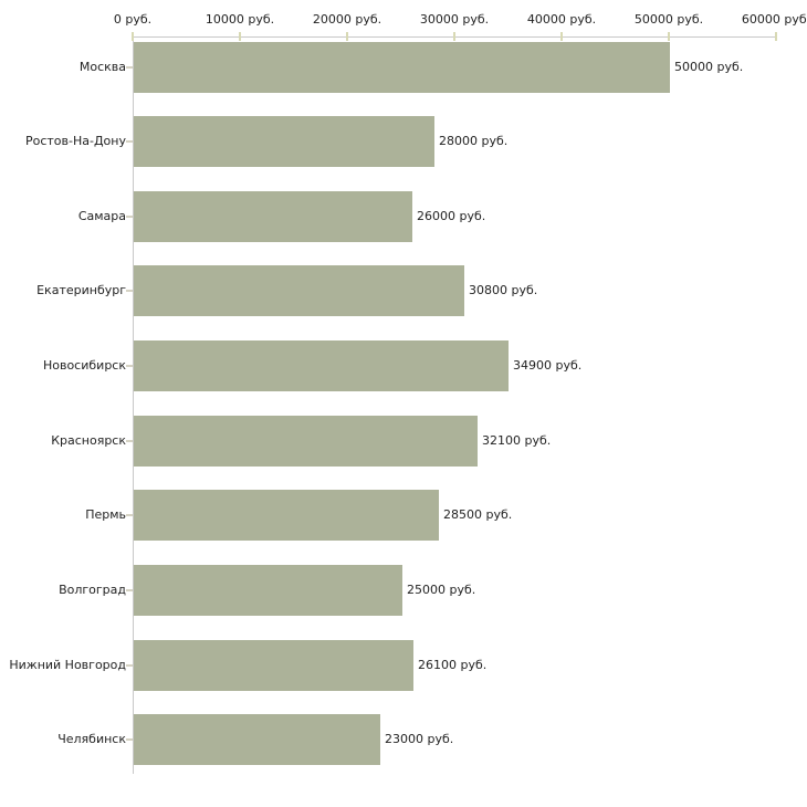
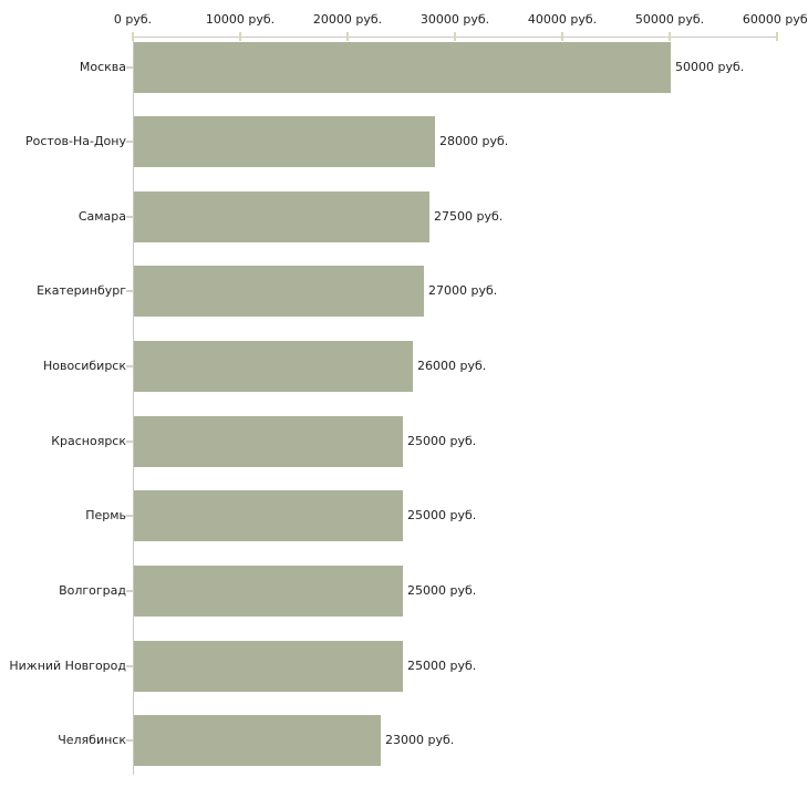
Самара: 26000 -> 27500
Екатеринбург: 30800 -> 27000
Новосибирск: 34900 -> 26000
Красноярск: 32100 -> 25000
Пермь: 28500 -> 25000
Нижний Новгород: 26100 -> 25000
